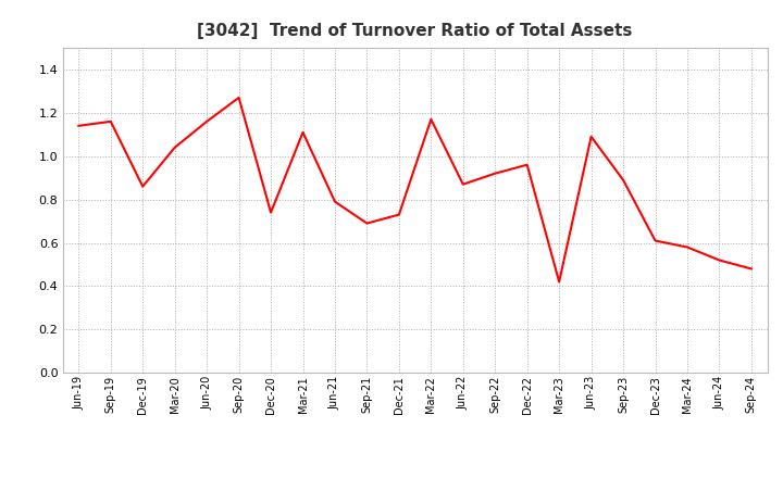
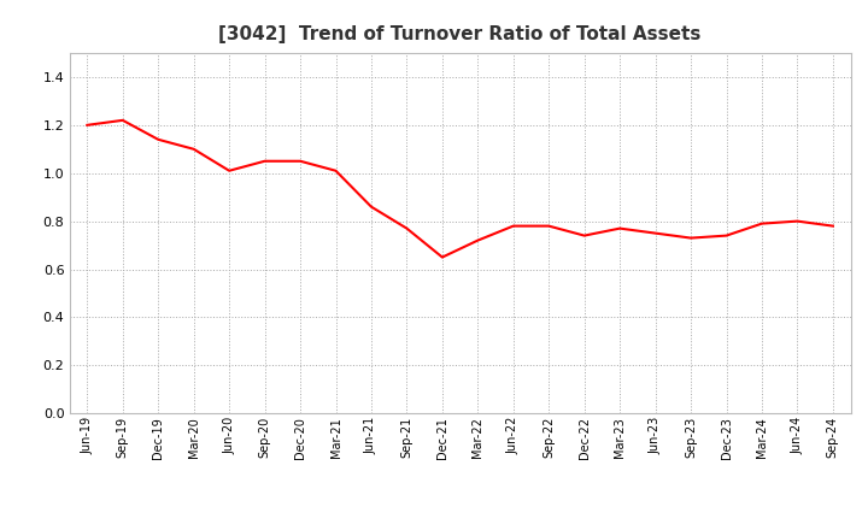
Jun-19: 1.14 -> 1.20
Sep-19: 1.16 -> 1.22
Dec-19: 0.86 -> 1.14
Mar-20: 1.04 -> 1.10
Jun-20: 1.16 -> 1.01
Sep-20: 1.27 -> 1.05
Dec-20: 0.74 -> 1.05
Mar-21: 1.11 -> 1.01
Jun-21: 0.79 -> 0.86
Sep-21: 0.69 -> 0.77
Dec-21: 0.73 -> 0.65
Mar-22: 1.17 -> 0.72
Jun-22: 0.87 -> 0.78
Sep-22: 0.92 -> 0.78
Dec-22: 0.96 -> 0.74
Mar-23: 0.42 -> 0.77
Jun-23: 1.09 -> 0.75
Sep-23: 0.89 -> 0.73
Dec-23: 0.61 -> 0.74
Mar-24: 0.58 -> 0.79
Jun-24: 0.52 -> 0.80
Sep-24: 0.48 -> 0.78
